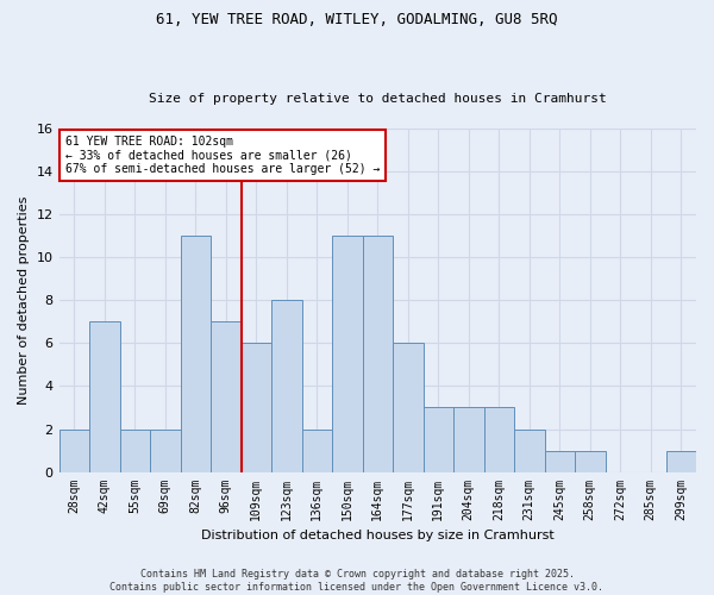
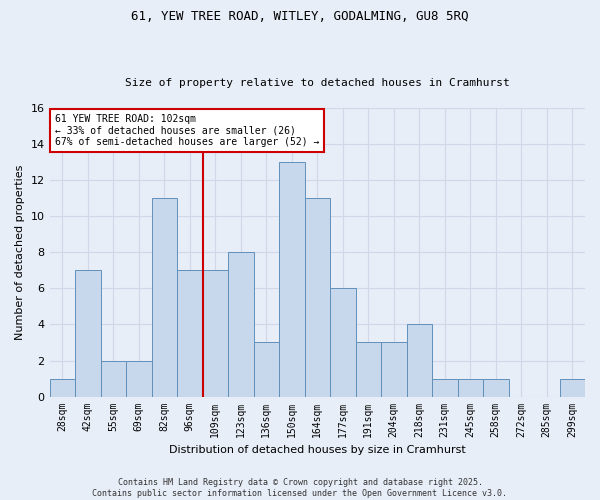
28sqm: 2 -> 1
109sqm: 6 -> 7
136sqm: 2 -> 3
150sqm: 11 -> 13
218sqm: 3 -> 4
231sqm: 2 -> 1
